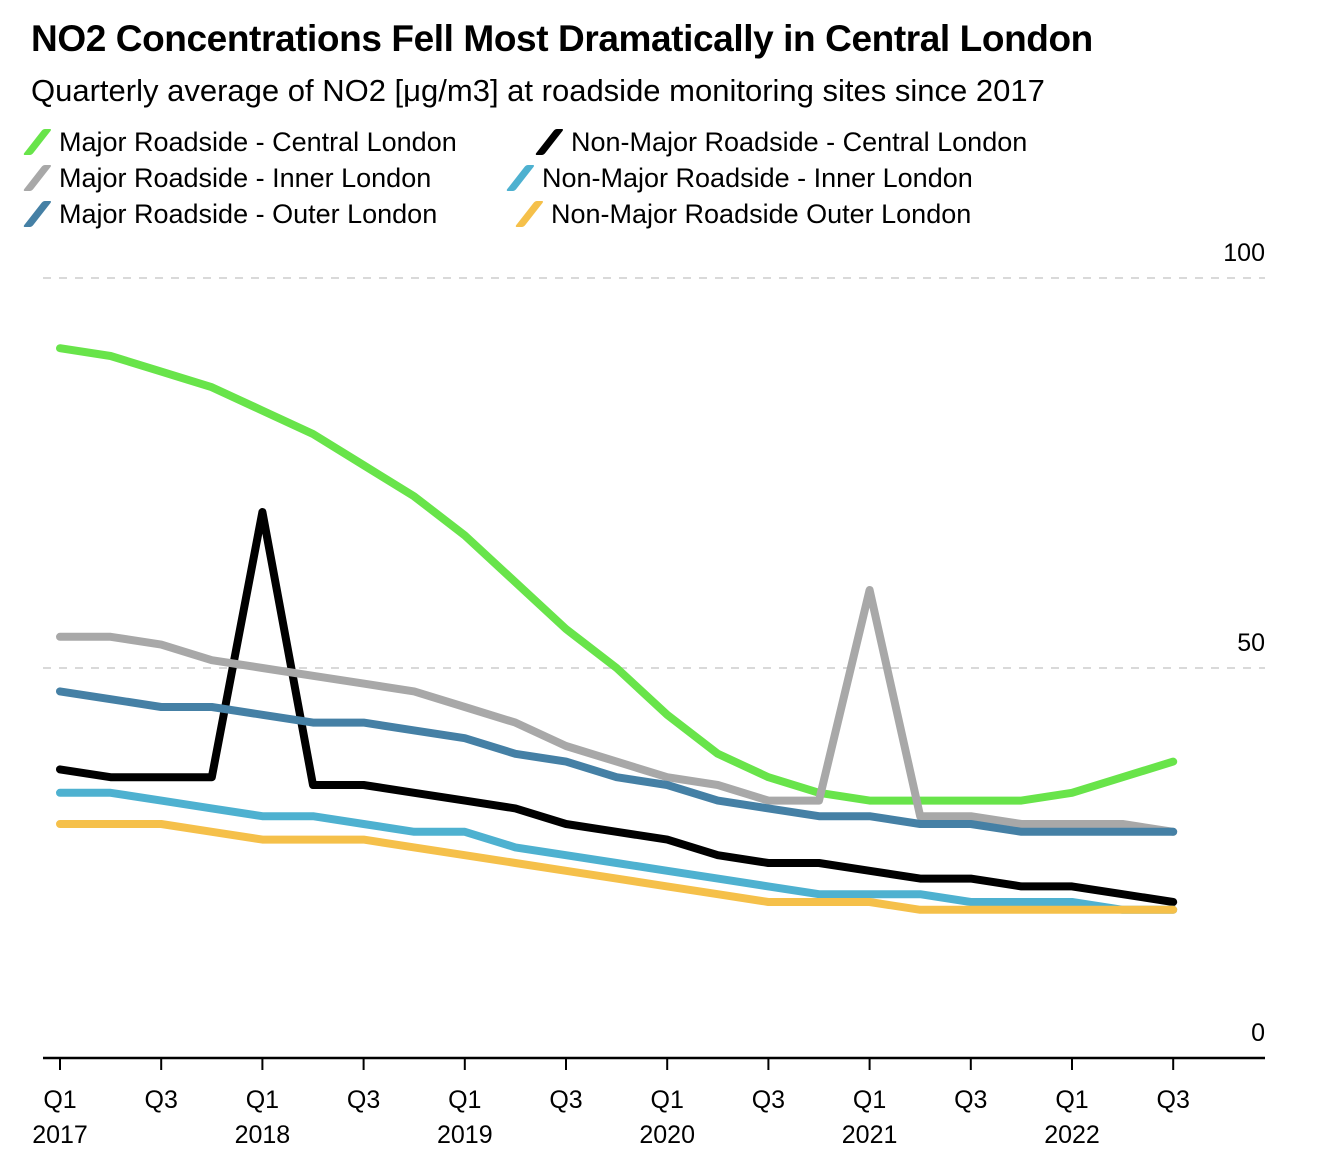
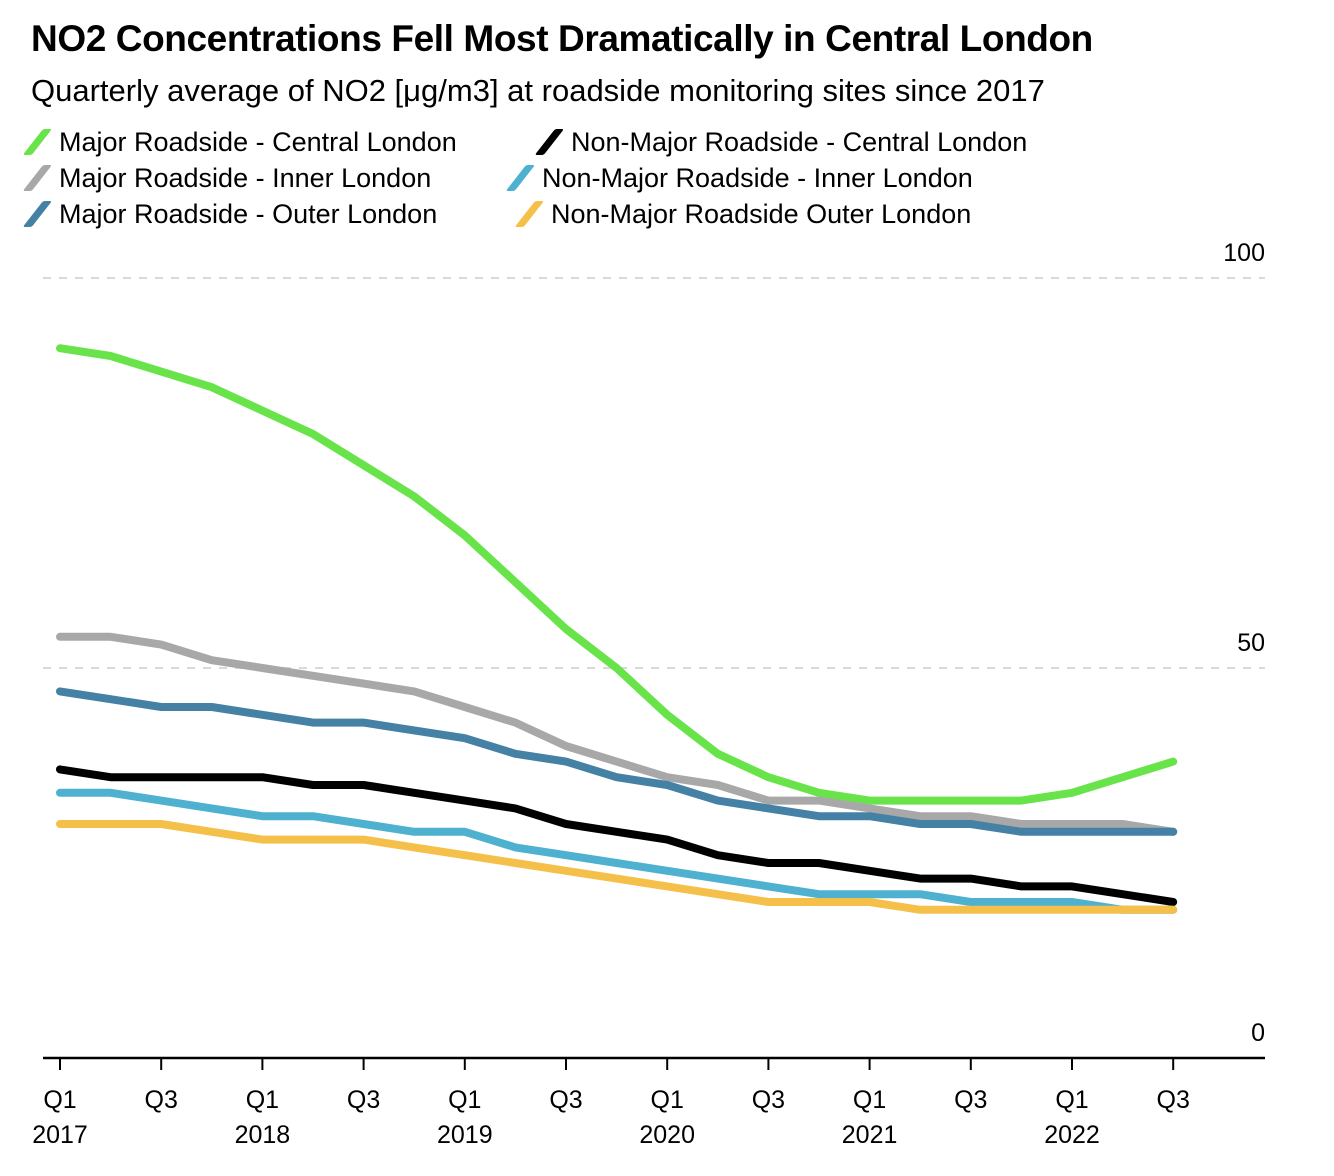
Non-Major Roadside - Central London/Q1 2018: 70 -> 36
Major Roadside - Inner London/Q1 2021: 60 -> 32
